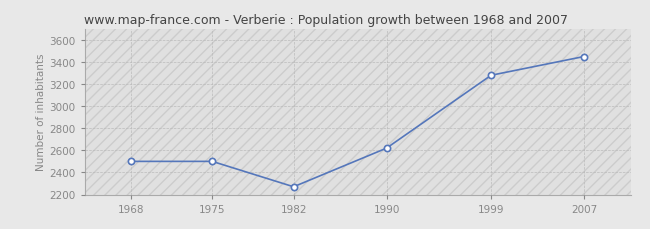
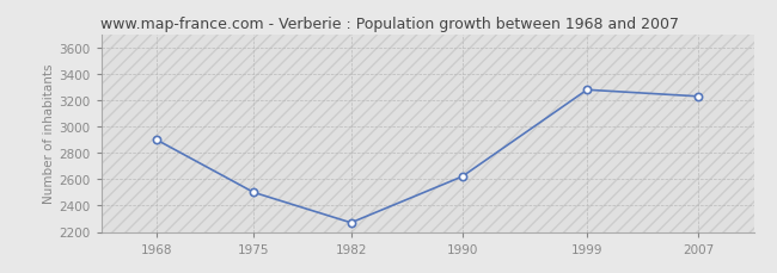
1968: 2500 -> 2900
2007: 3450 -> 3230
